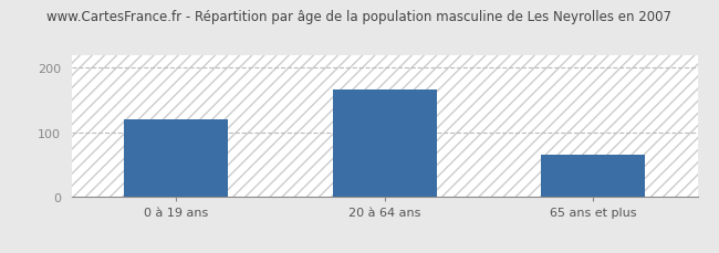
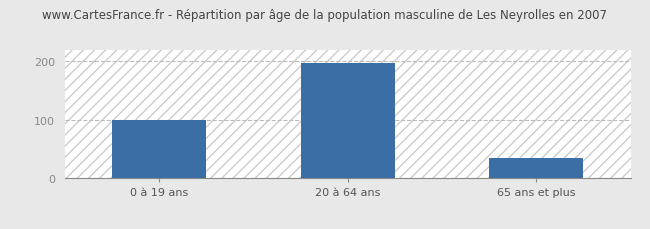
0 à 19 ans: 120 -> 100
20 à 64 ans: 166 -> 197
65 ans et plus: 66 -> 35
